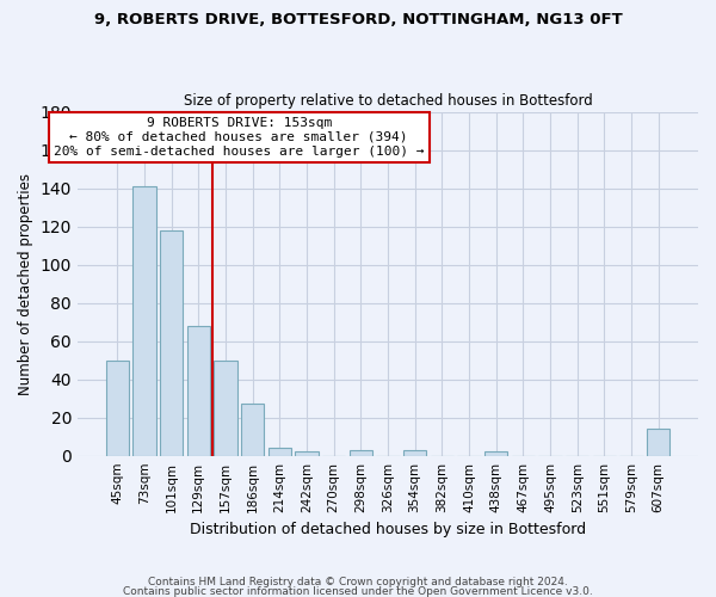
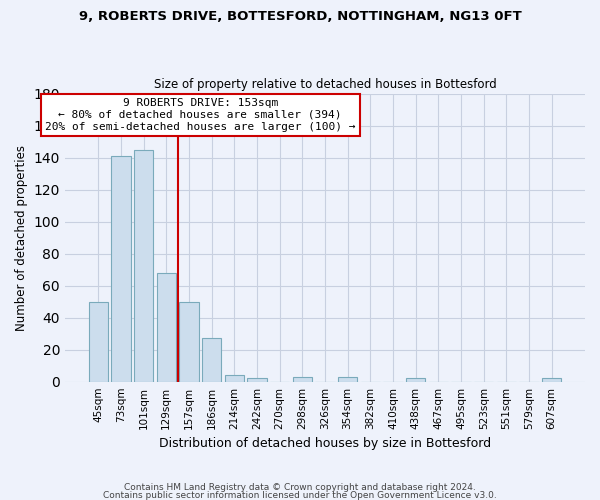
101sqm: 118 -> 145
607sqm: 14 -> 2
